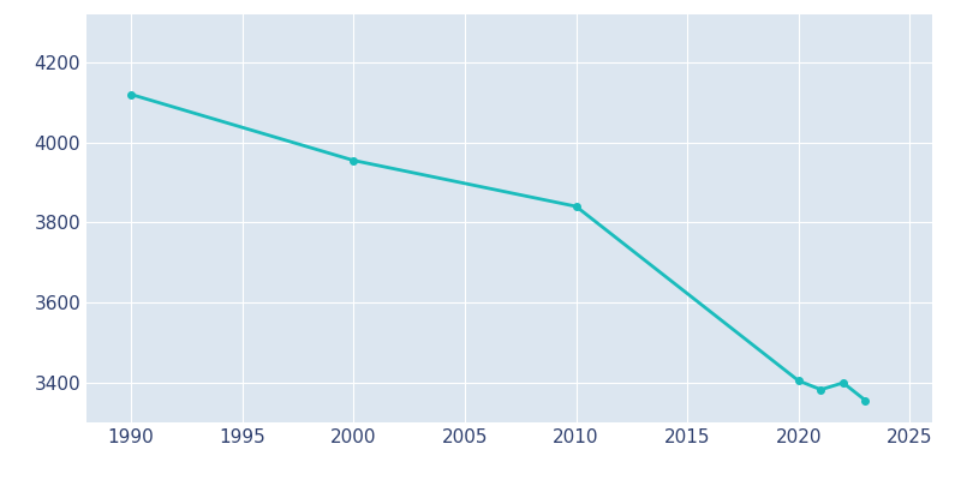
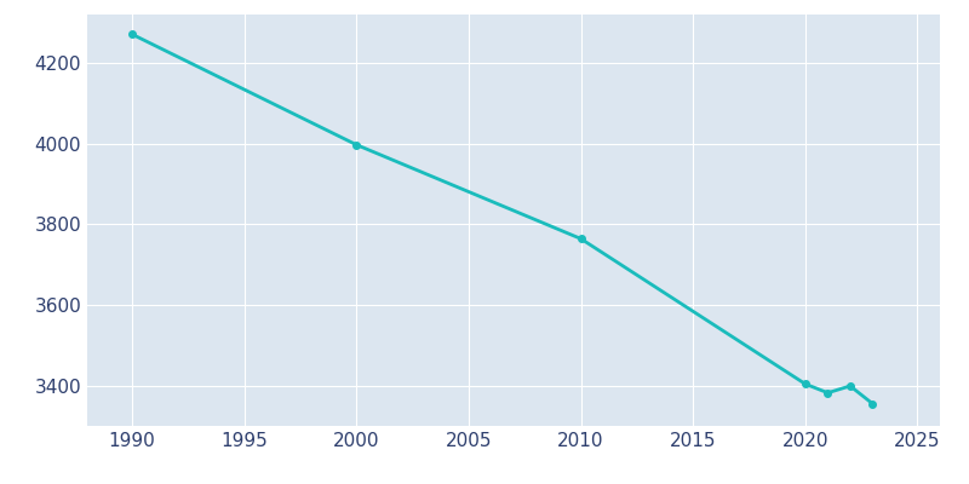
1990: 4120 -> 4271
2000: 3955 -> 3997
2010: 3840 -> 3764
